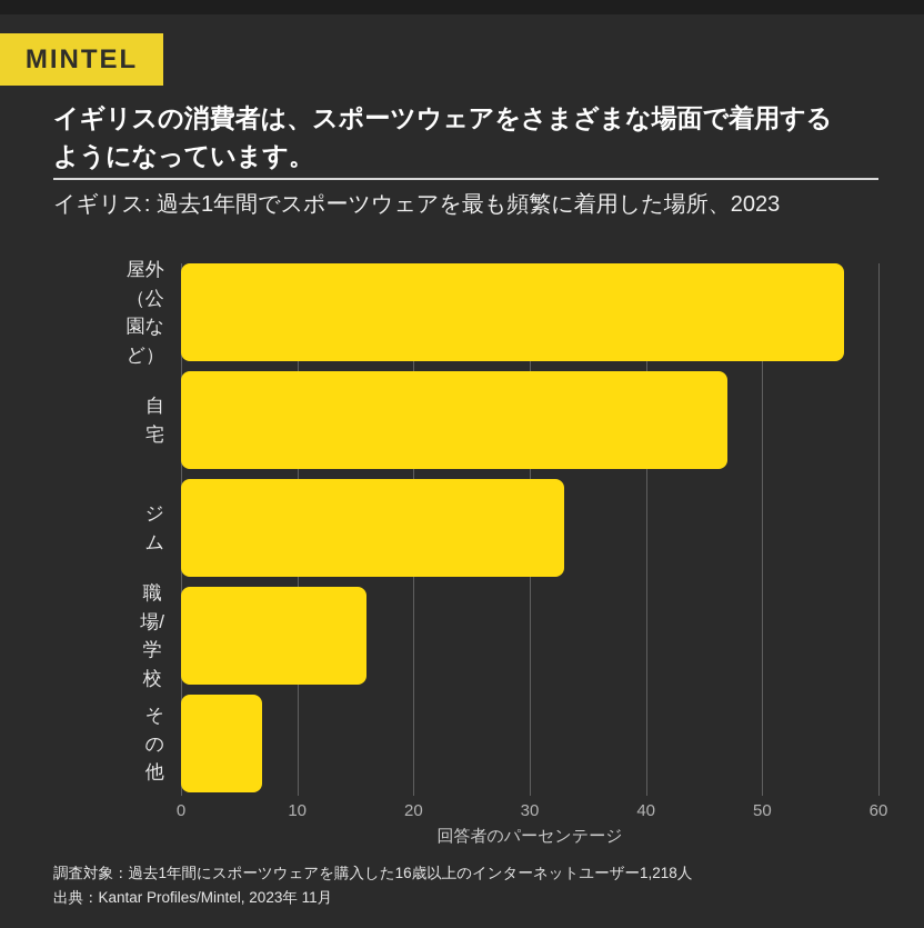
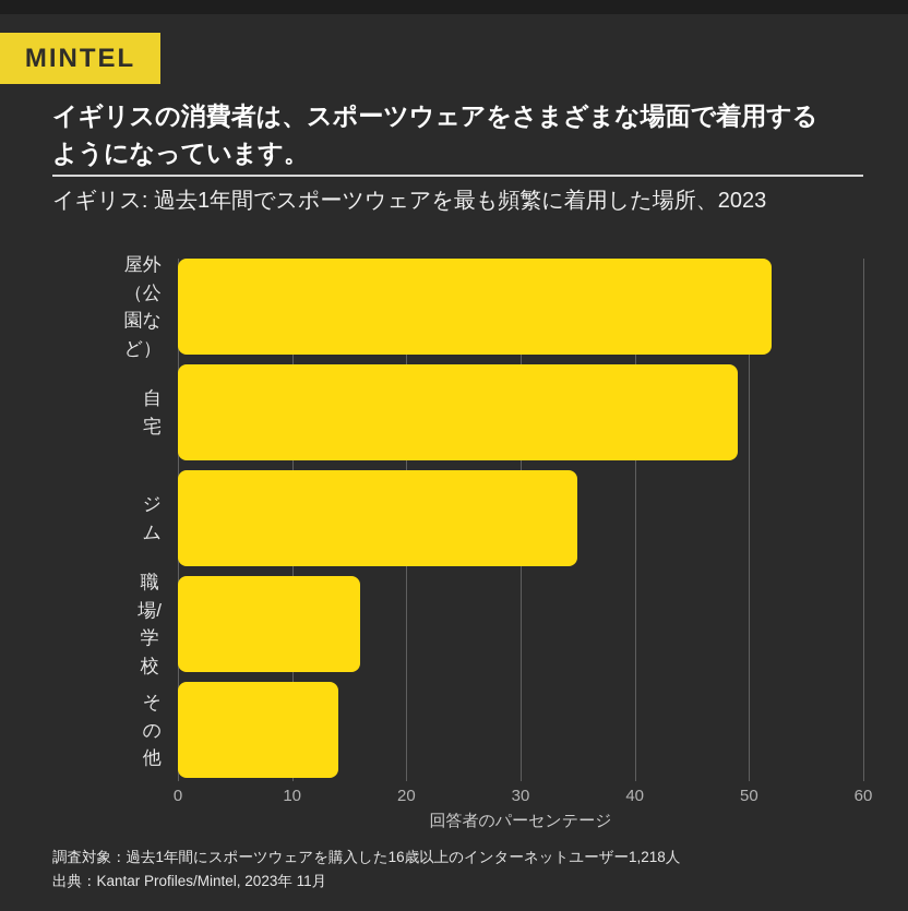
屋外 （公園など）: 57 -> 52
自宅: 47 -> 49
ジム: 33 -> 35
その他: 7 -> 14
